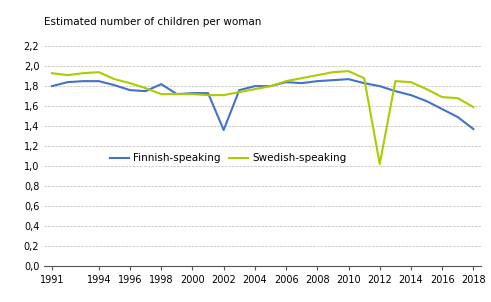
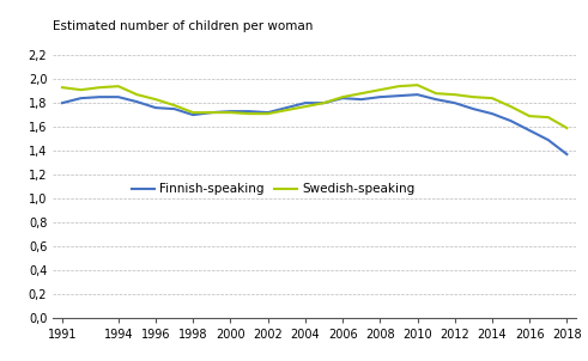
Finnish-speaking/1998: 1,82 -> 1,70
Finnish-speaking/2002: 1,36 -> 1,72
Swedish-speaking/2012: 1,02 -> 1,87
